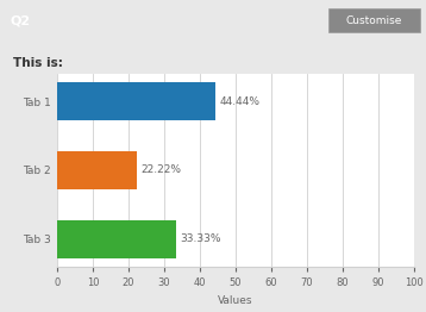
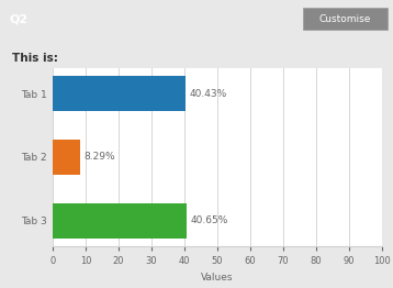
Tab 1: 44.44% -> 40.43%
Tab 2: 22.22% -> 8.29%
Tab 3: 33.33% -> 40.65%
